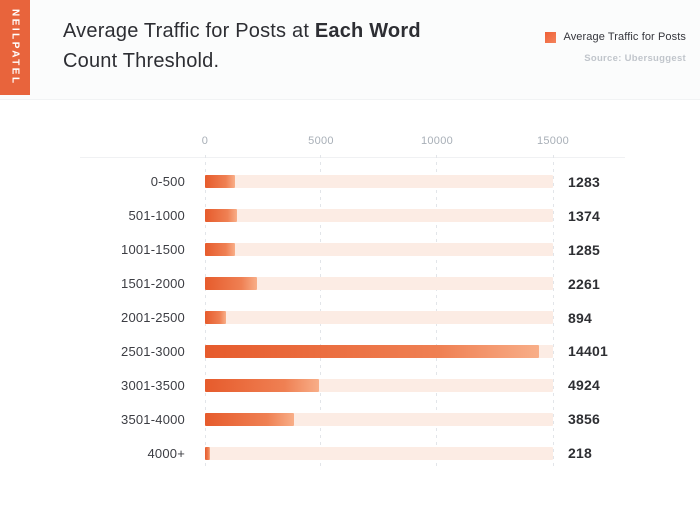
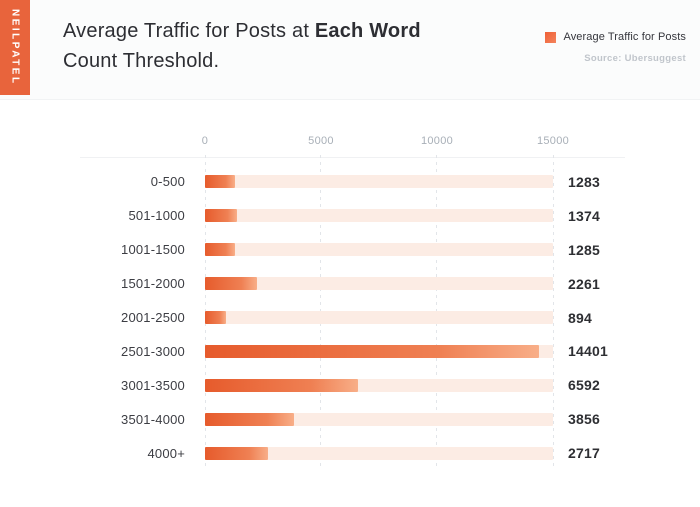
3001-3500: 4924 -> 6592
4000+: 218 -> 2717
